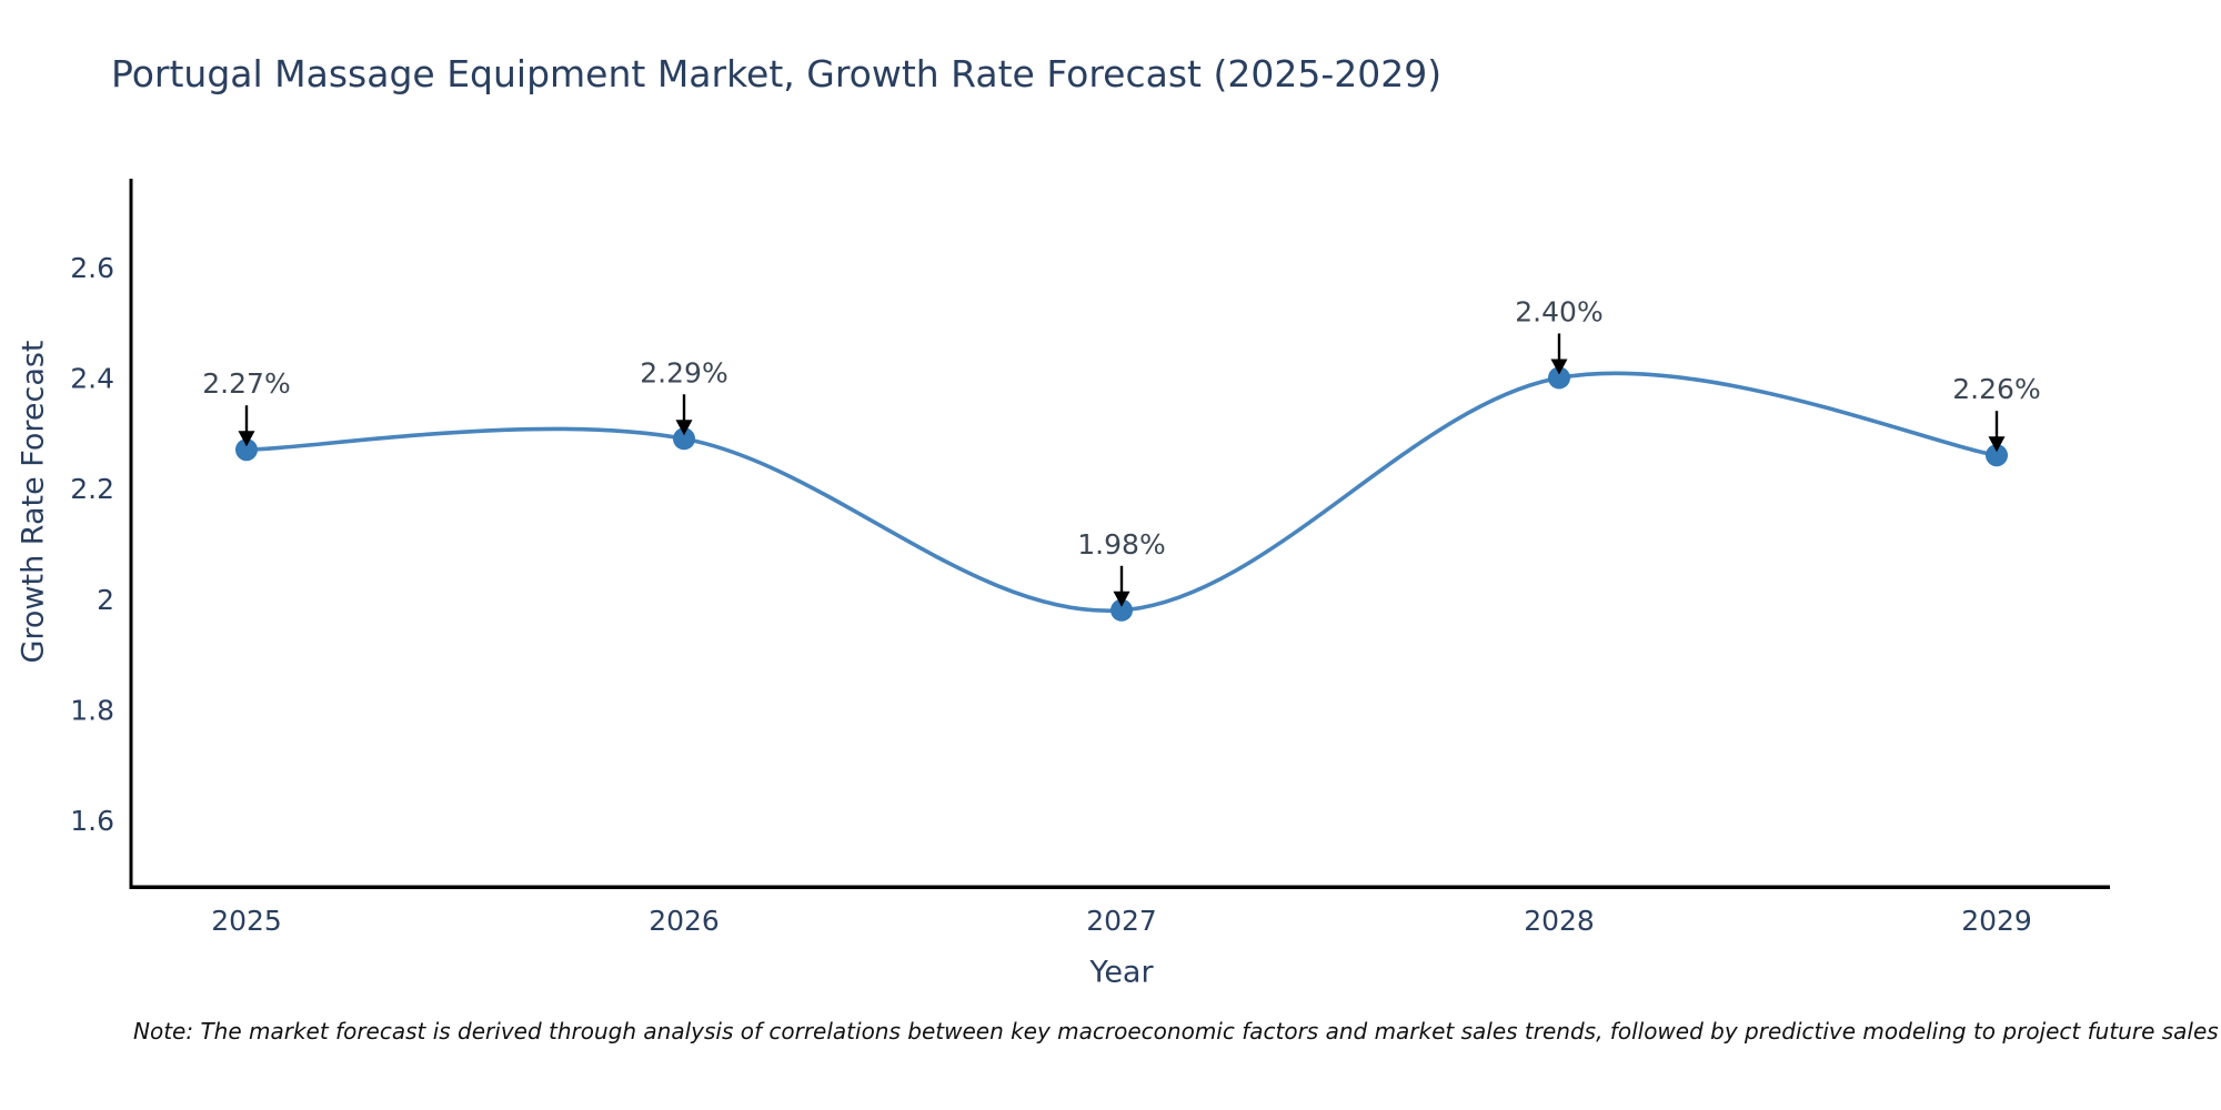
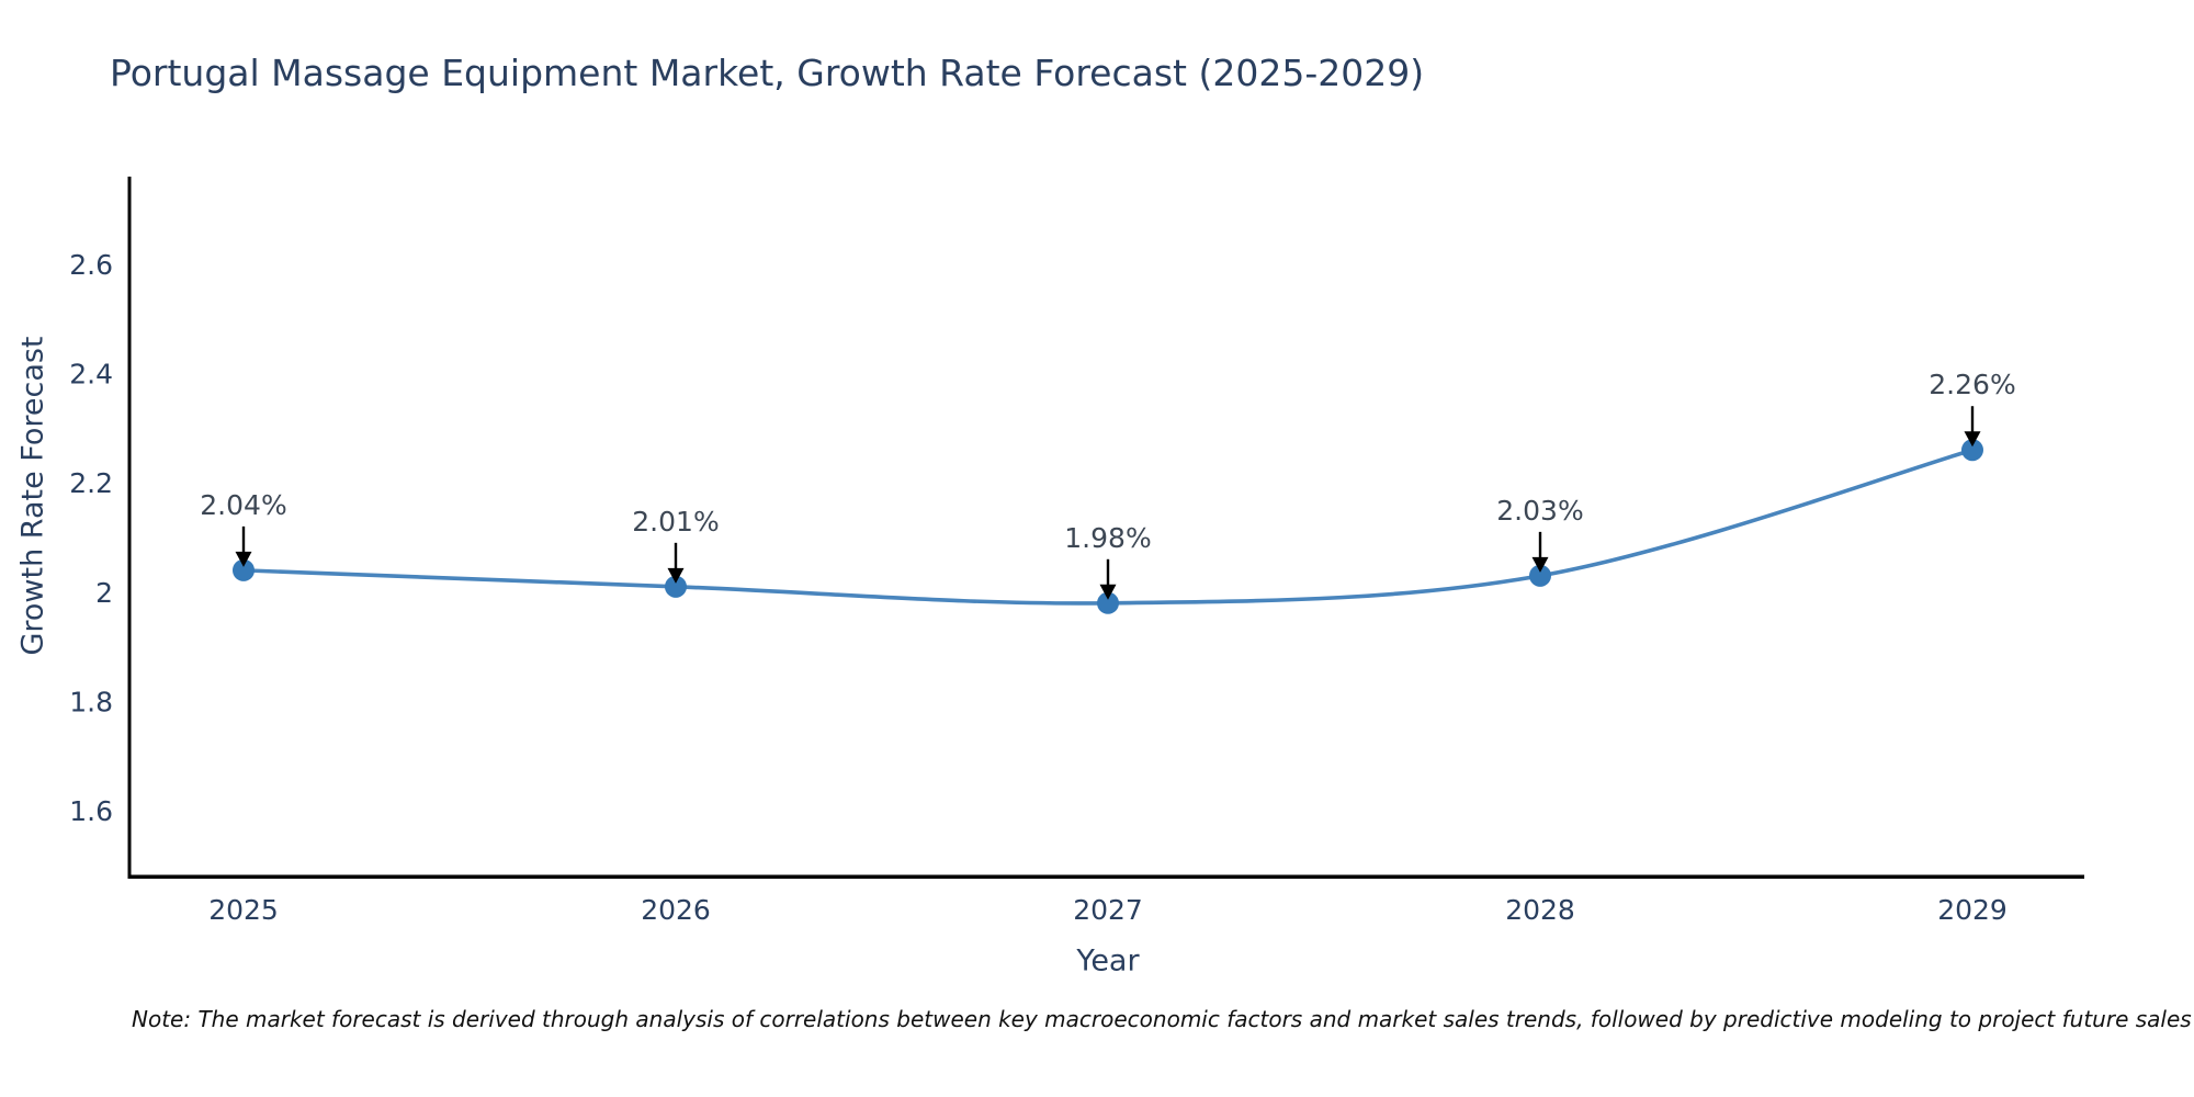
2025: 2.27% -> 2.04%
2026: 2.29% -> 2.01%
2028: 2.40% -> 2.03%
